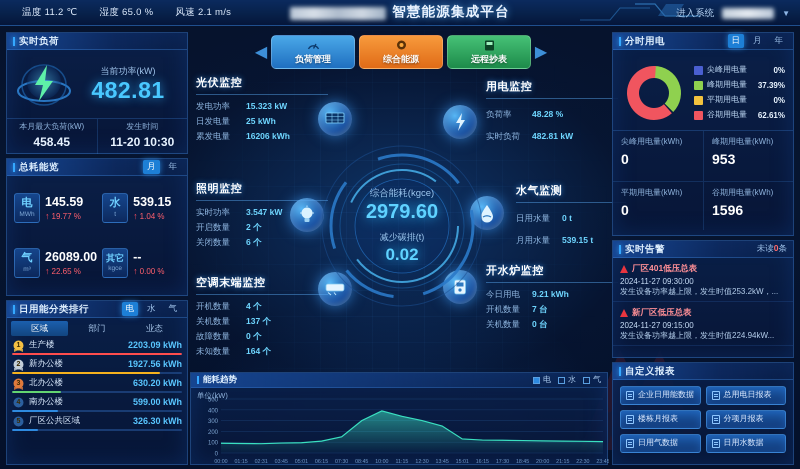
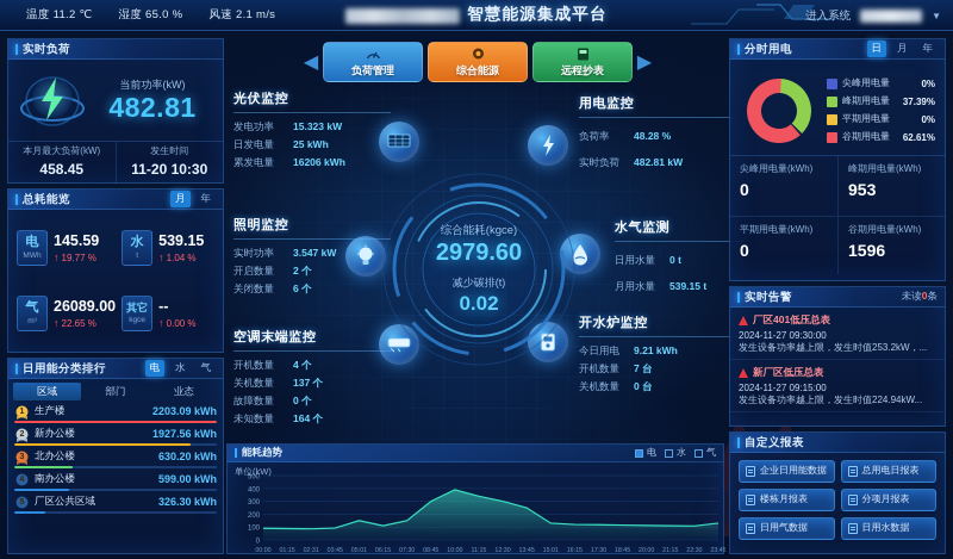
05:01: 100 -> 150
23:45: 100 -> 130
